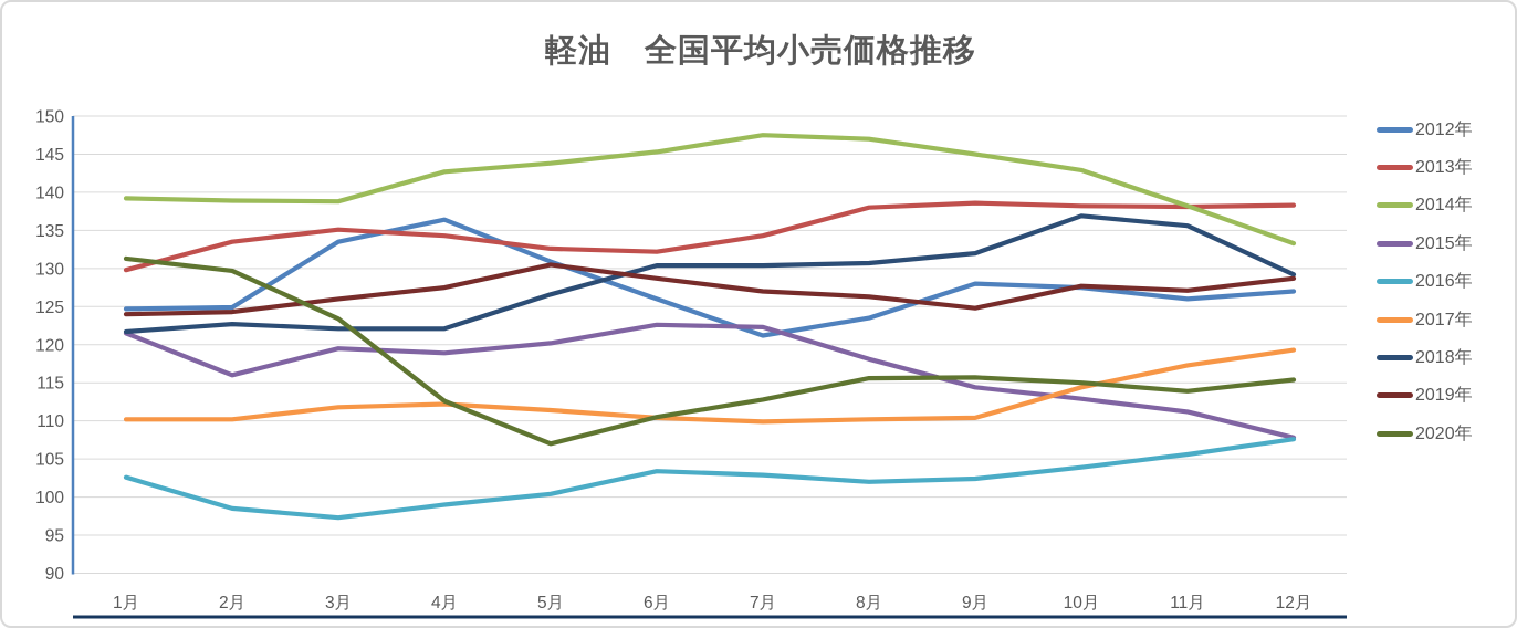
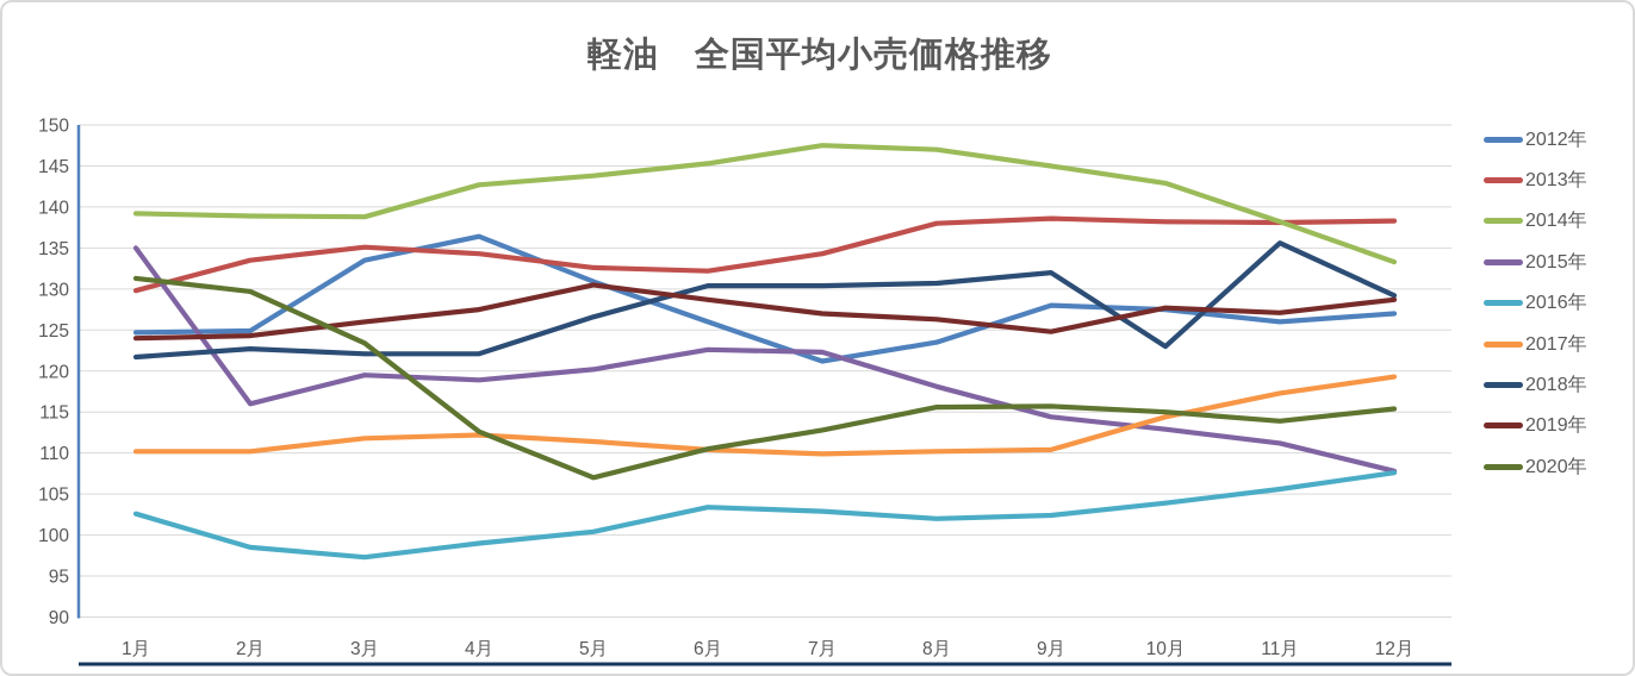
2015年/1月: 122 -> 135
2018年/10月: 137 -> 123
